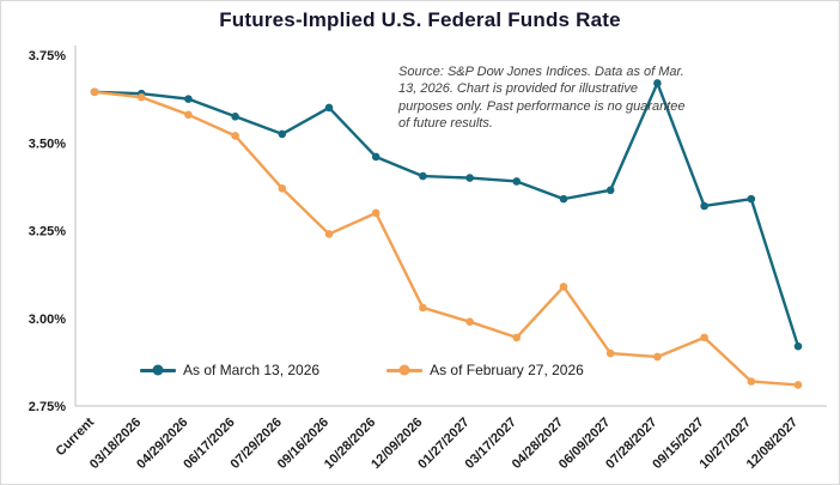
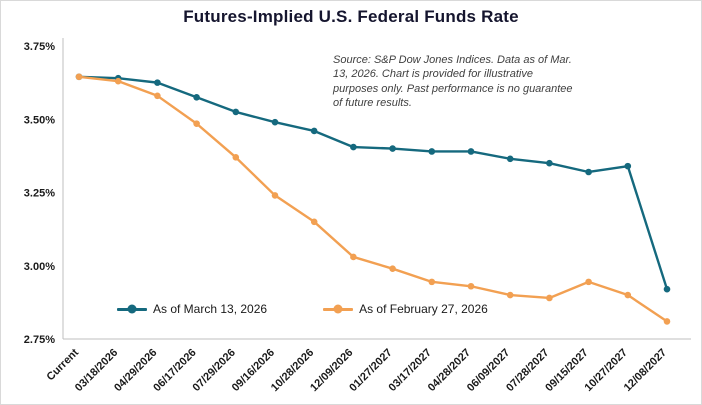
As of February 27, 2026/06/17/2026: 3.52% -> 3.48%
As of March 13, 2026/09/16/2026: 3.60% -> 3.49%
As of February 27, 2026/10/28/2026: 3.30% -> 3.15%
As of March 13, 2026/04/28/2027: 3.34% -> 3.39%
As of February 27, 2026/04/28/2027: 3.09% -> 2.93%
As of March 13, 2026/07/28/2027: 3.67% -> 3.35%
As of February 27, 2026/10/27/2027: 2.82% -> 2.90%
